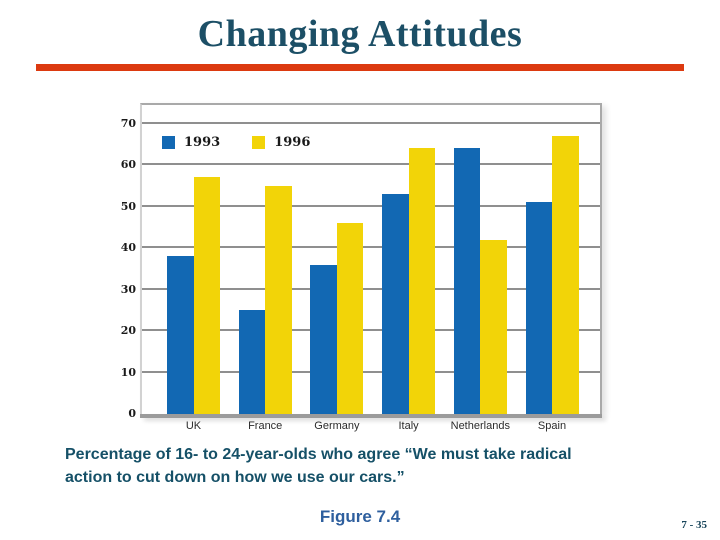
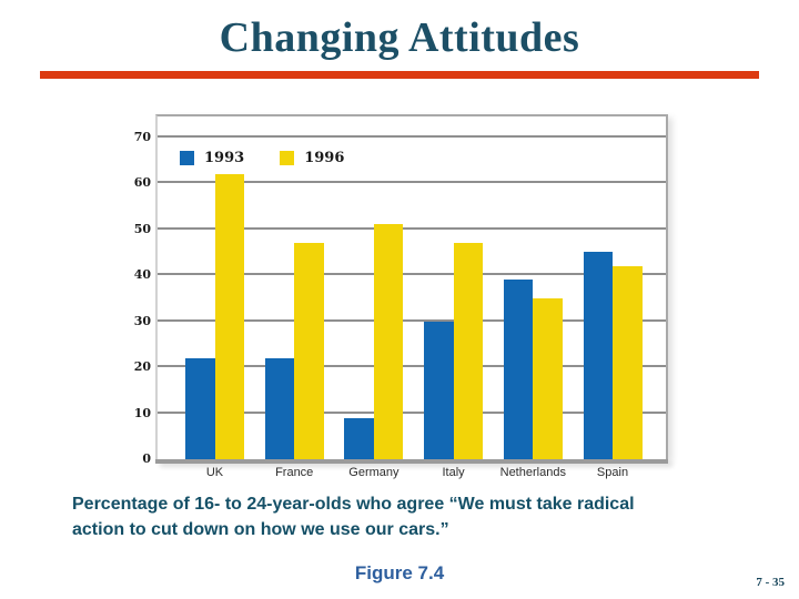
1993/UK: 38 -> 22
1996/UK: 57 -> 62
1993/France: 25 -> 22
1996/France: 55 -> 47
1993/Germany: 36 -> 9
1996/Germany: 46 -> 51
1993/Italy: 53 -> 30
1996/Italy: 64 -> 47
1993/Netherlands: 64 -> 39
1996/Netherlands: 42 -> 35
1993/Spain: 51 -> 45
1996/Spain: 67 -> 42
